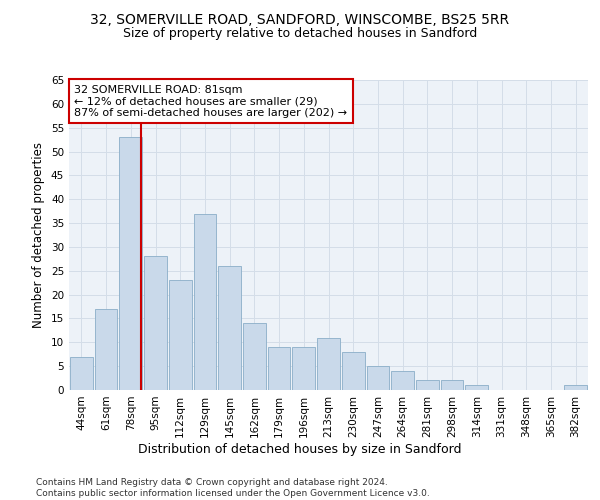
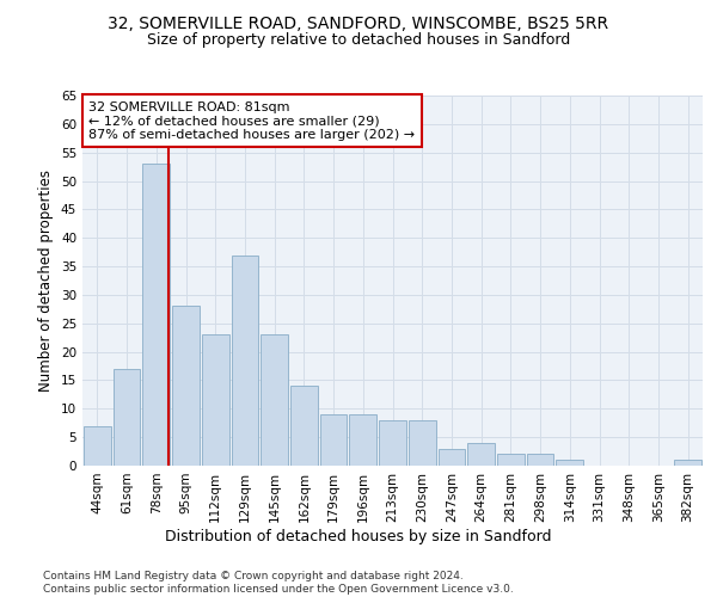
145sqm: 26 -> 23
213sqm: 11 -> 8
247sqm: 5 -> 3
